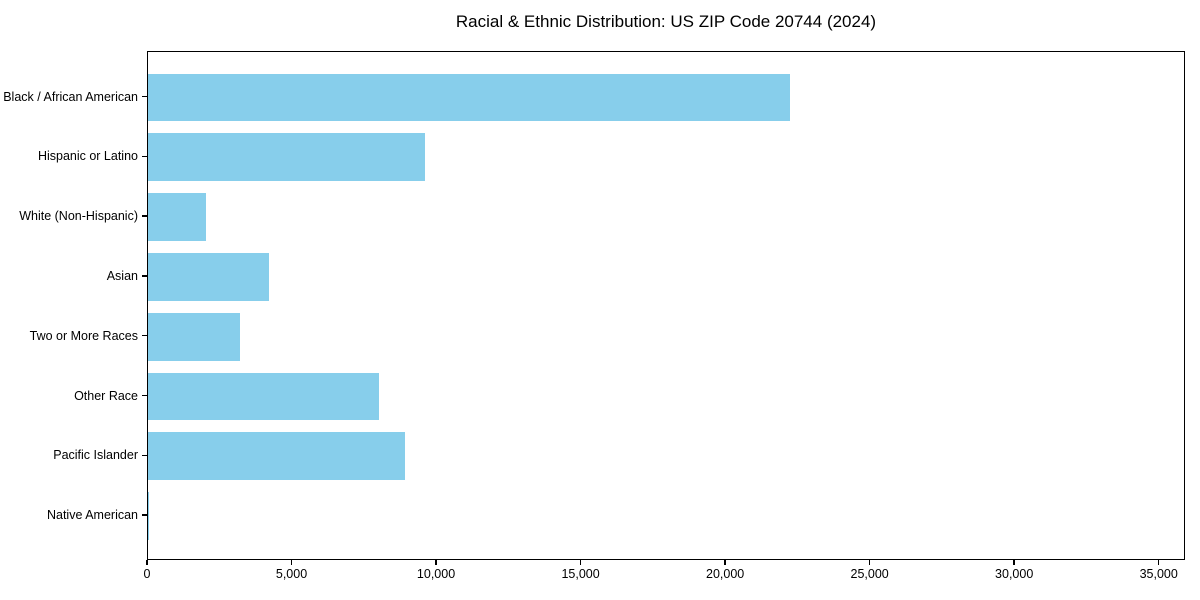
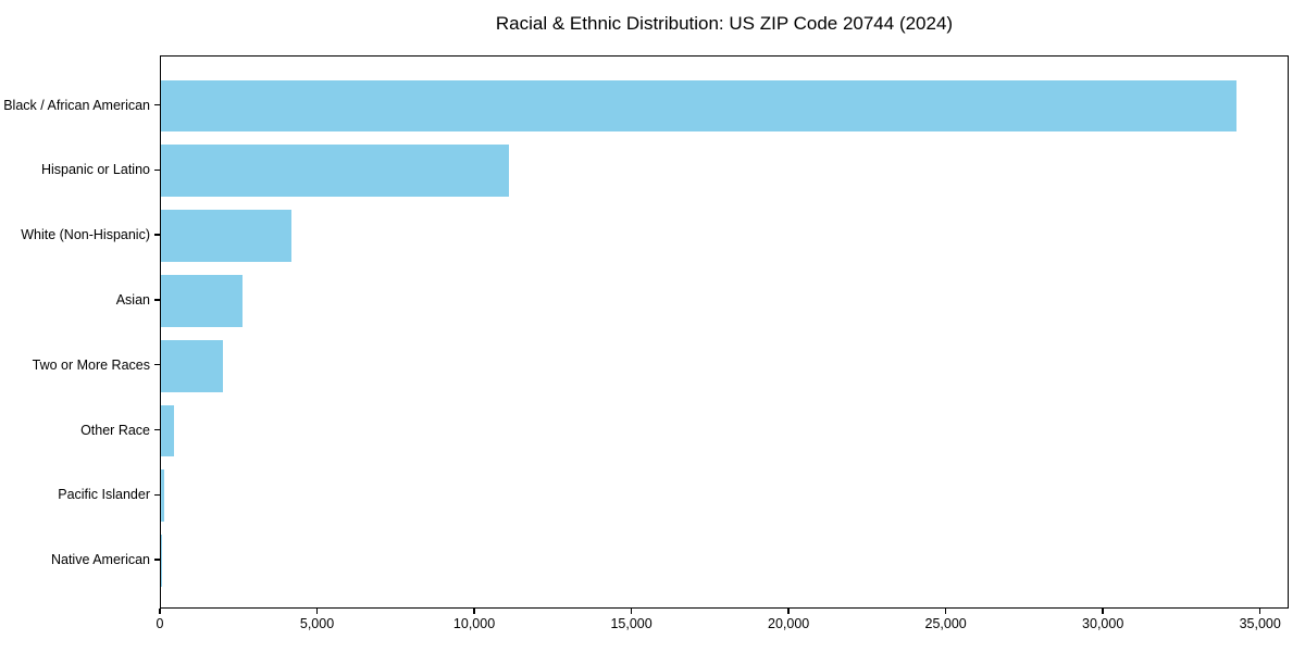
Black / African American: 22200 -> 34200
Hispanic or Latino: 9600 -> 11100
White (Non-Hispanic): 2000 -> 4200
Asian: 4200 -> 2600
Two or More Races: 3200 -> 2000
Other Race: 8000 -> 400
Pacific Islander: 8900 -> 100
